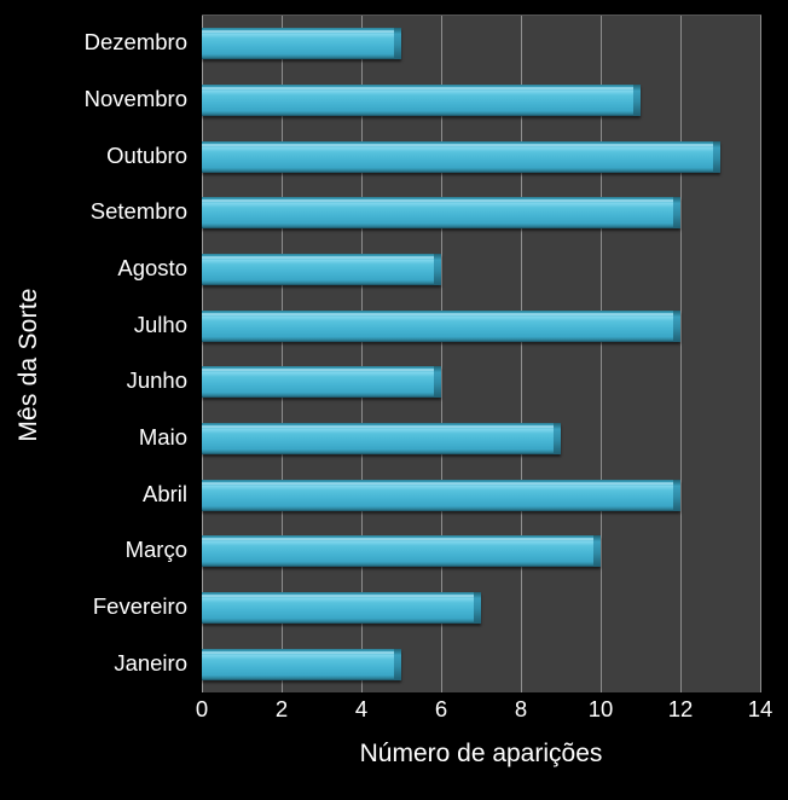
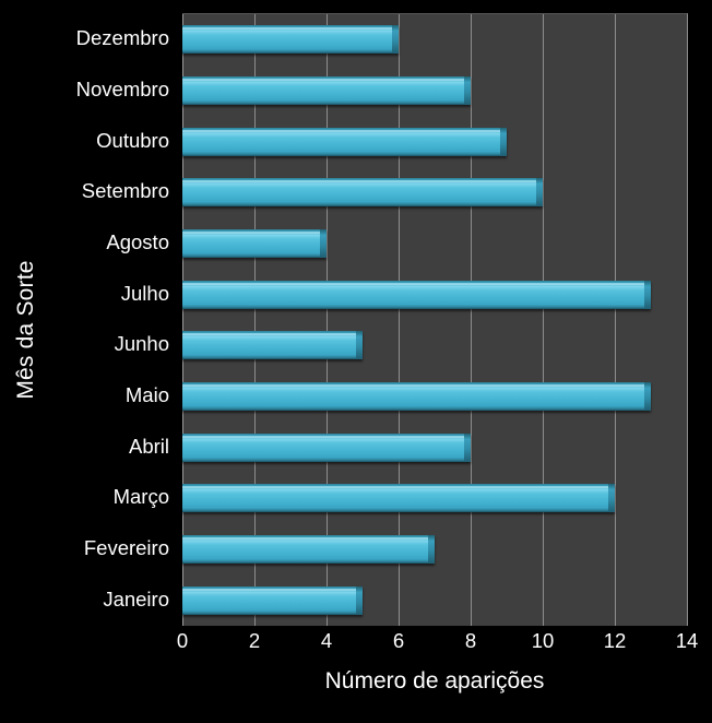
Março: 10 -> 12
Abril: 12 -> 8
Maio: 9 -> 13
Junho: 6 -> 5
Julho: 12 -> 13
Agosto: 6 -> 4
Setembro: 12 -> 10
Outubro: 13 -> 9
Novembro: 11 -> 8
Dezembro: 5 -> 6
